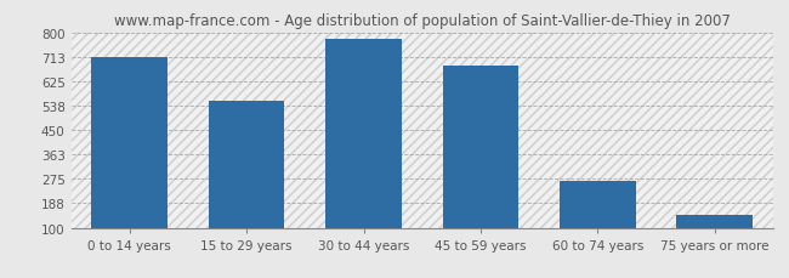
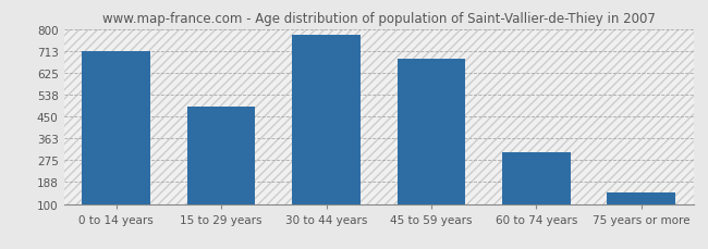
15 to 29 years: 555 -> 490
60 to 74 years: 270 -> 305
